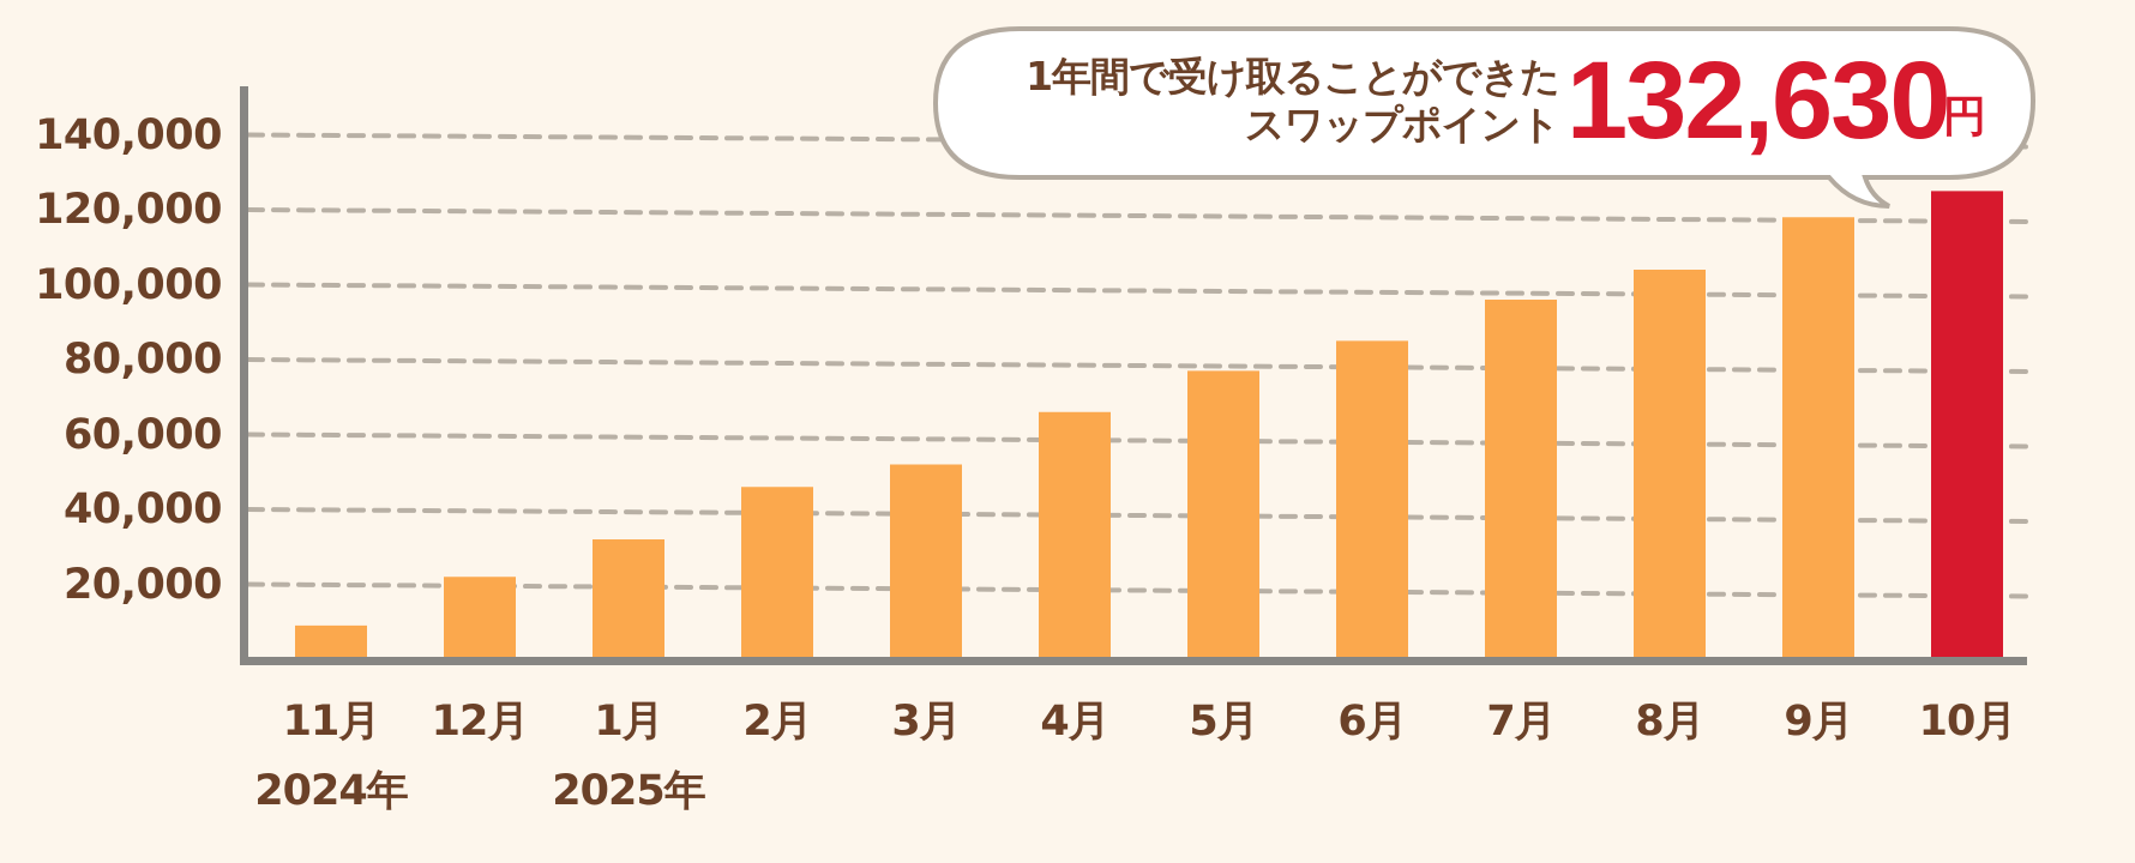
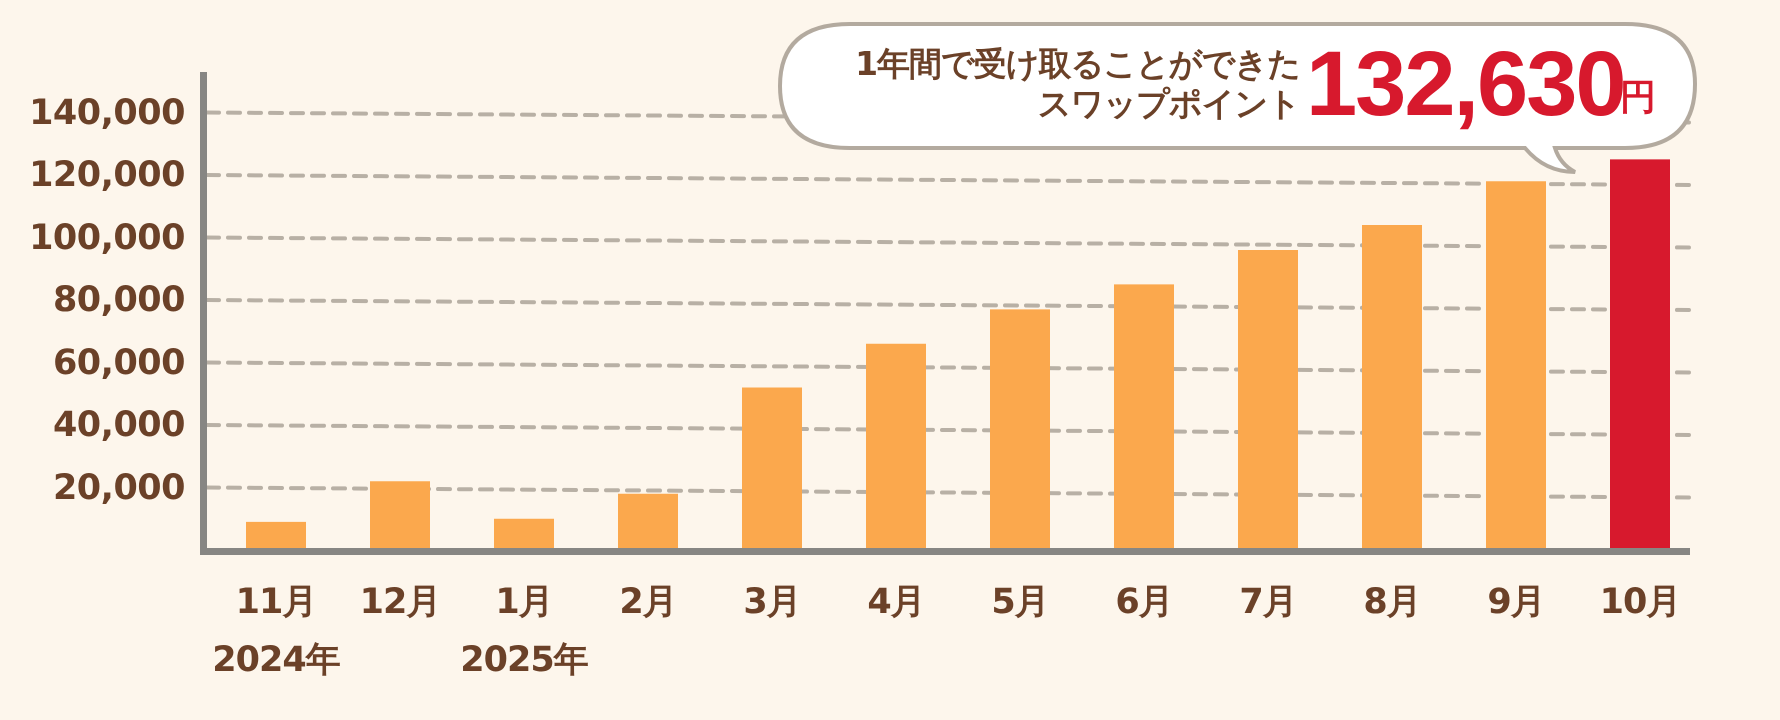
1月: 32000 -> 10000
2月: 46000 -> 18000
